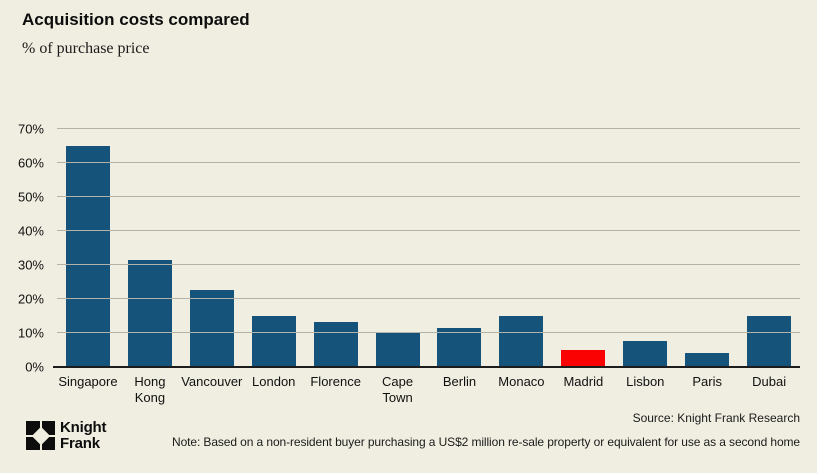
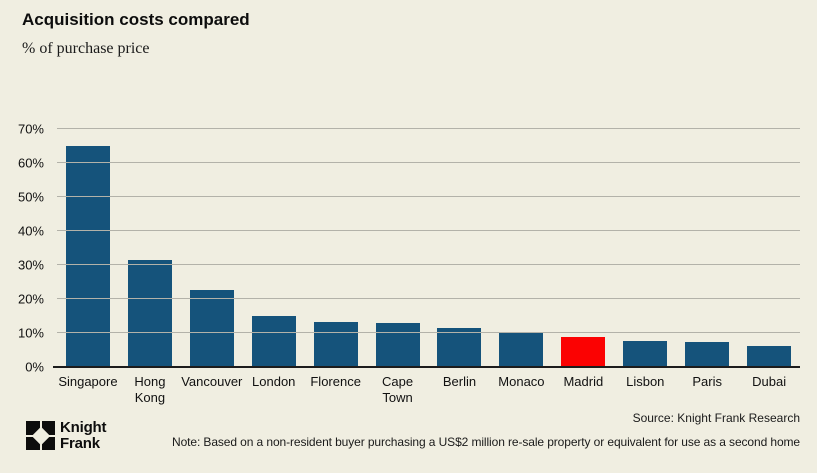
Cape Town: 10% -> 13%
Monaco: 15% -> 10%
Madrid: 5% -> 9%
Paris: 4% -> 7%
Dubai: 15% -> 6%
